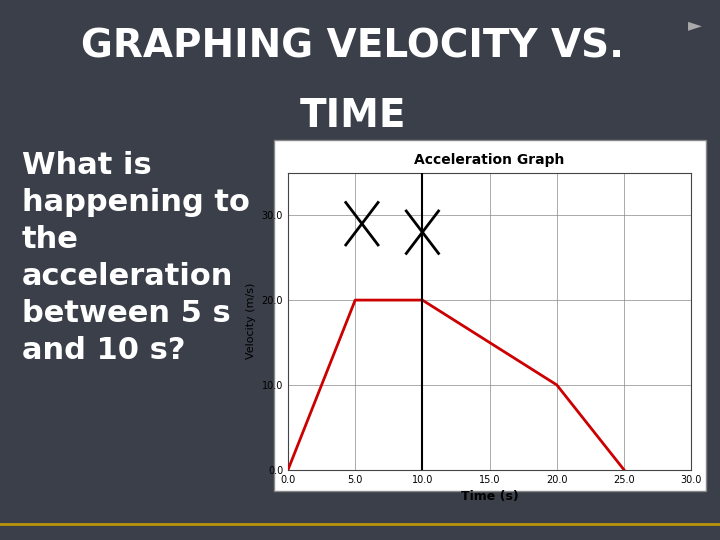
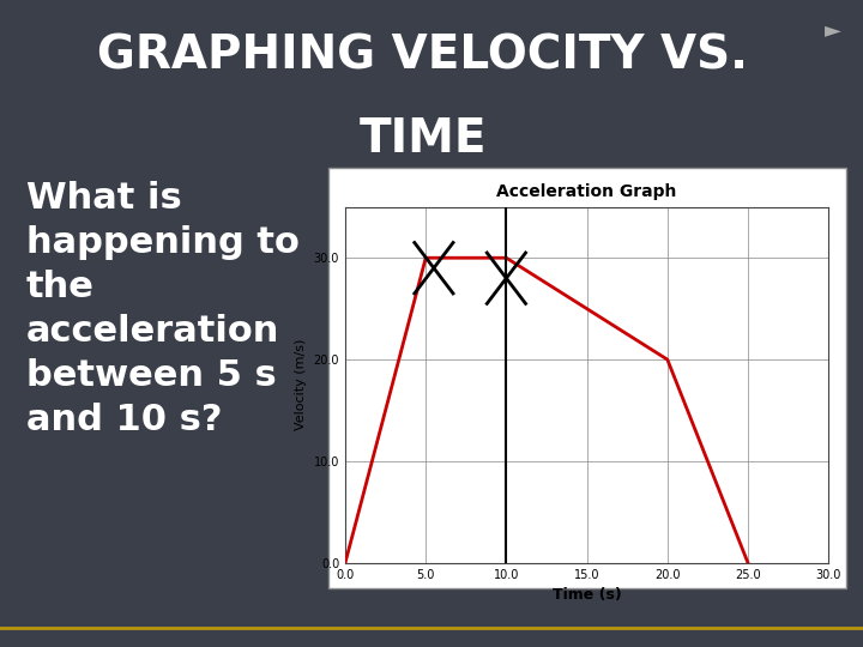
5.0: 20 -> 30
10.0: 20 -> 30
20.0: 10 -> 20
